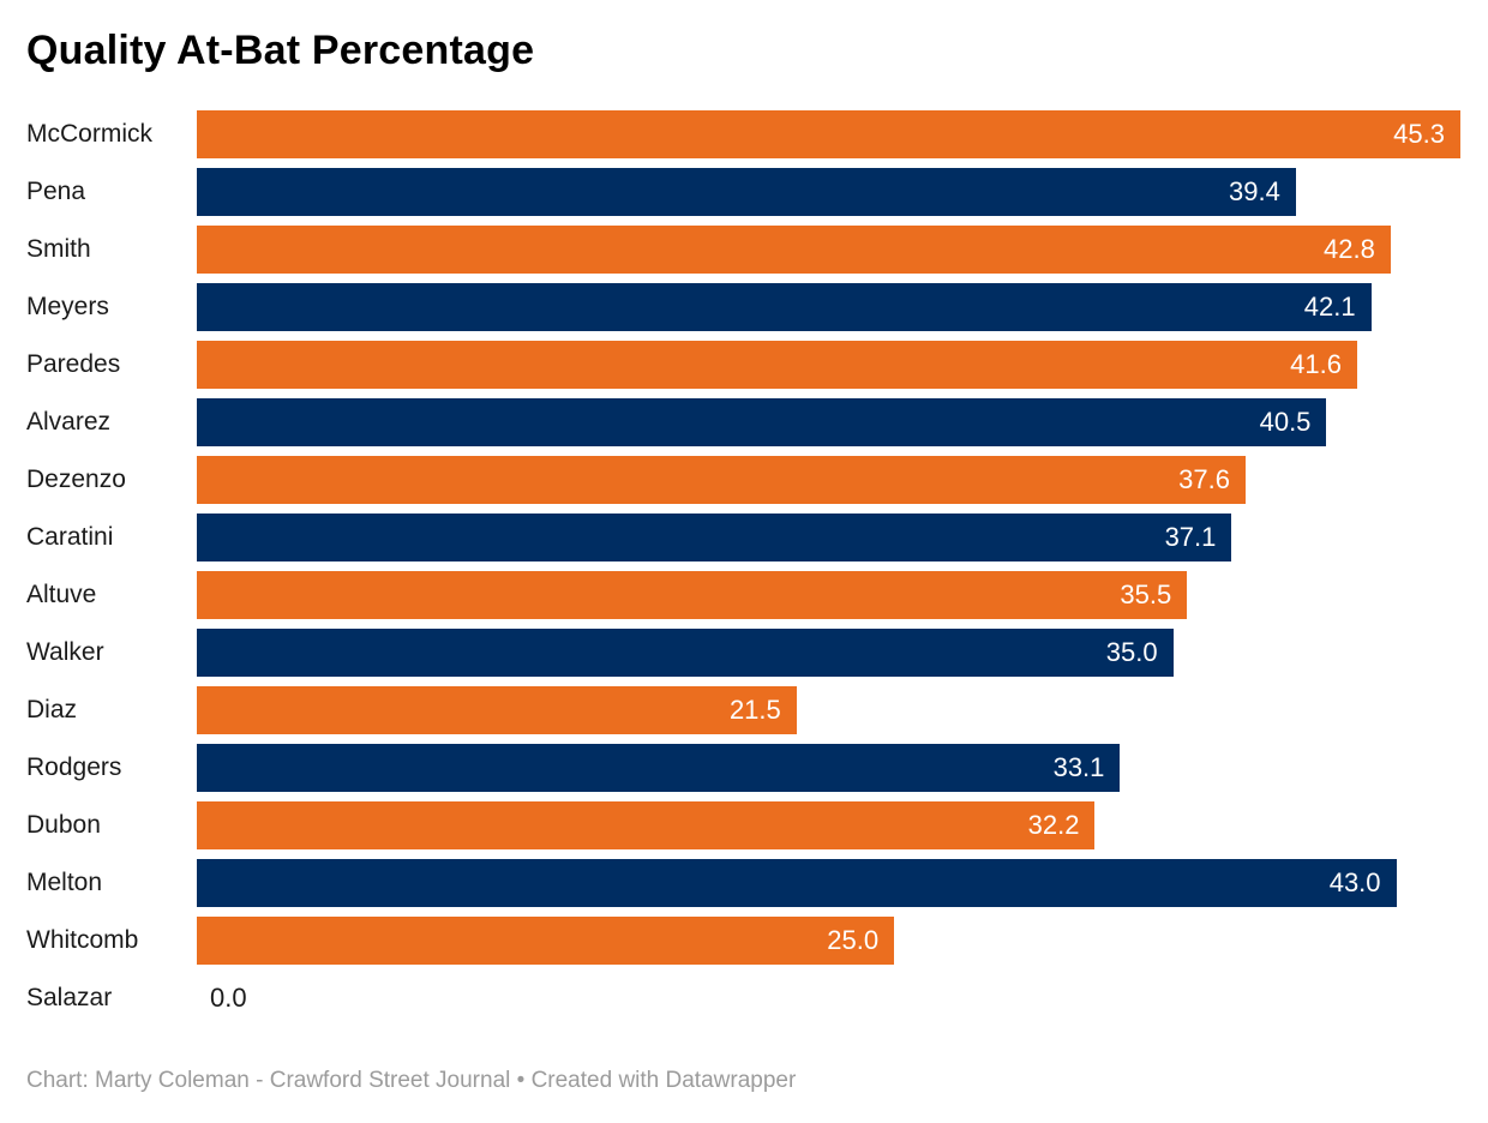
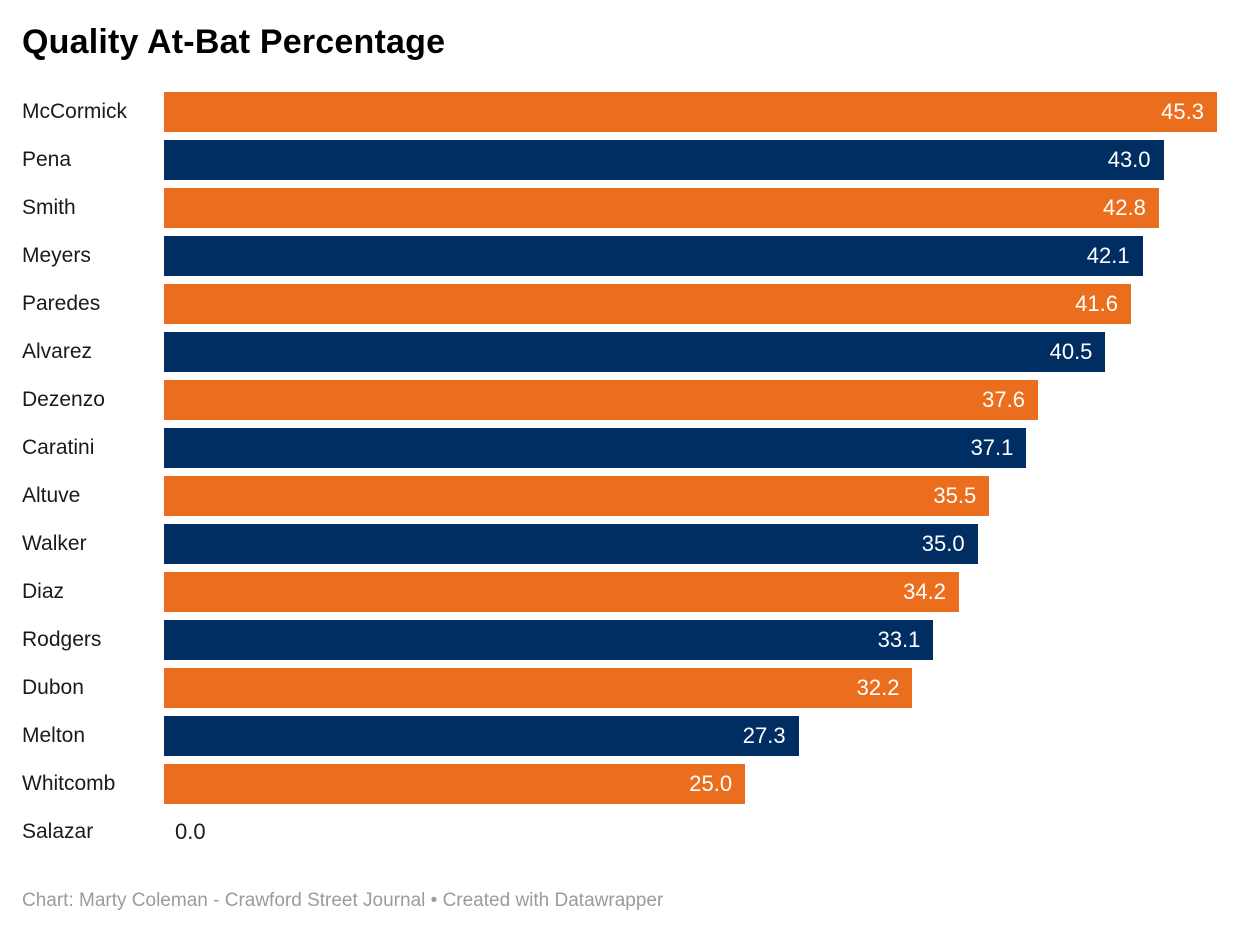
Pena: 39.4 -> 43.0
Diaz: 21.5 -> 34.2
Melton: 43.0 -> 27.3
